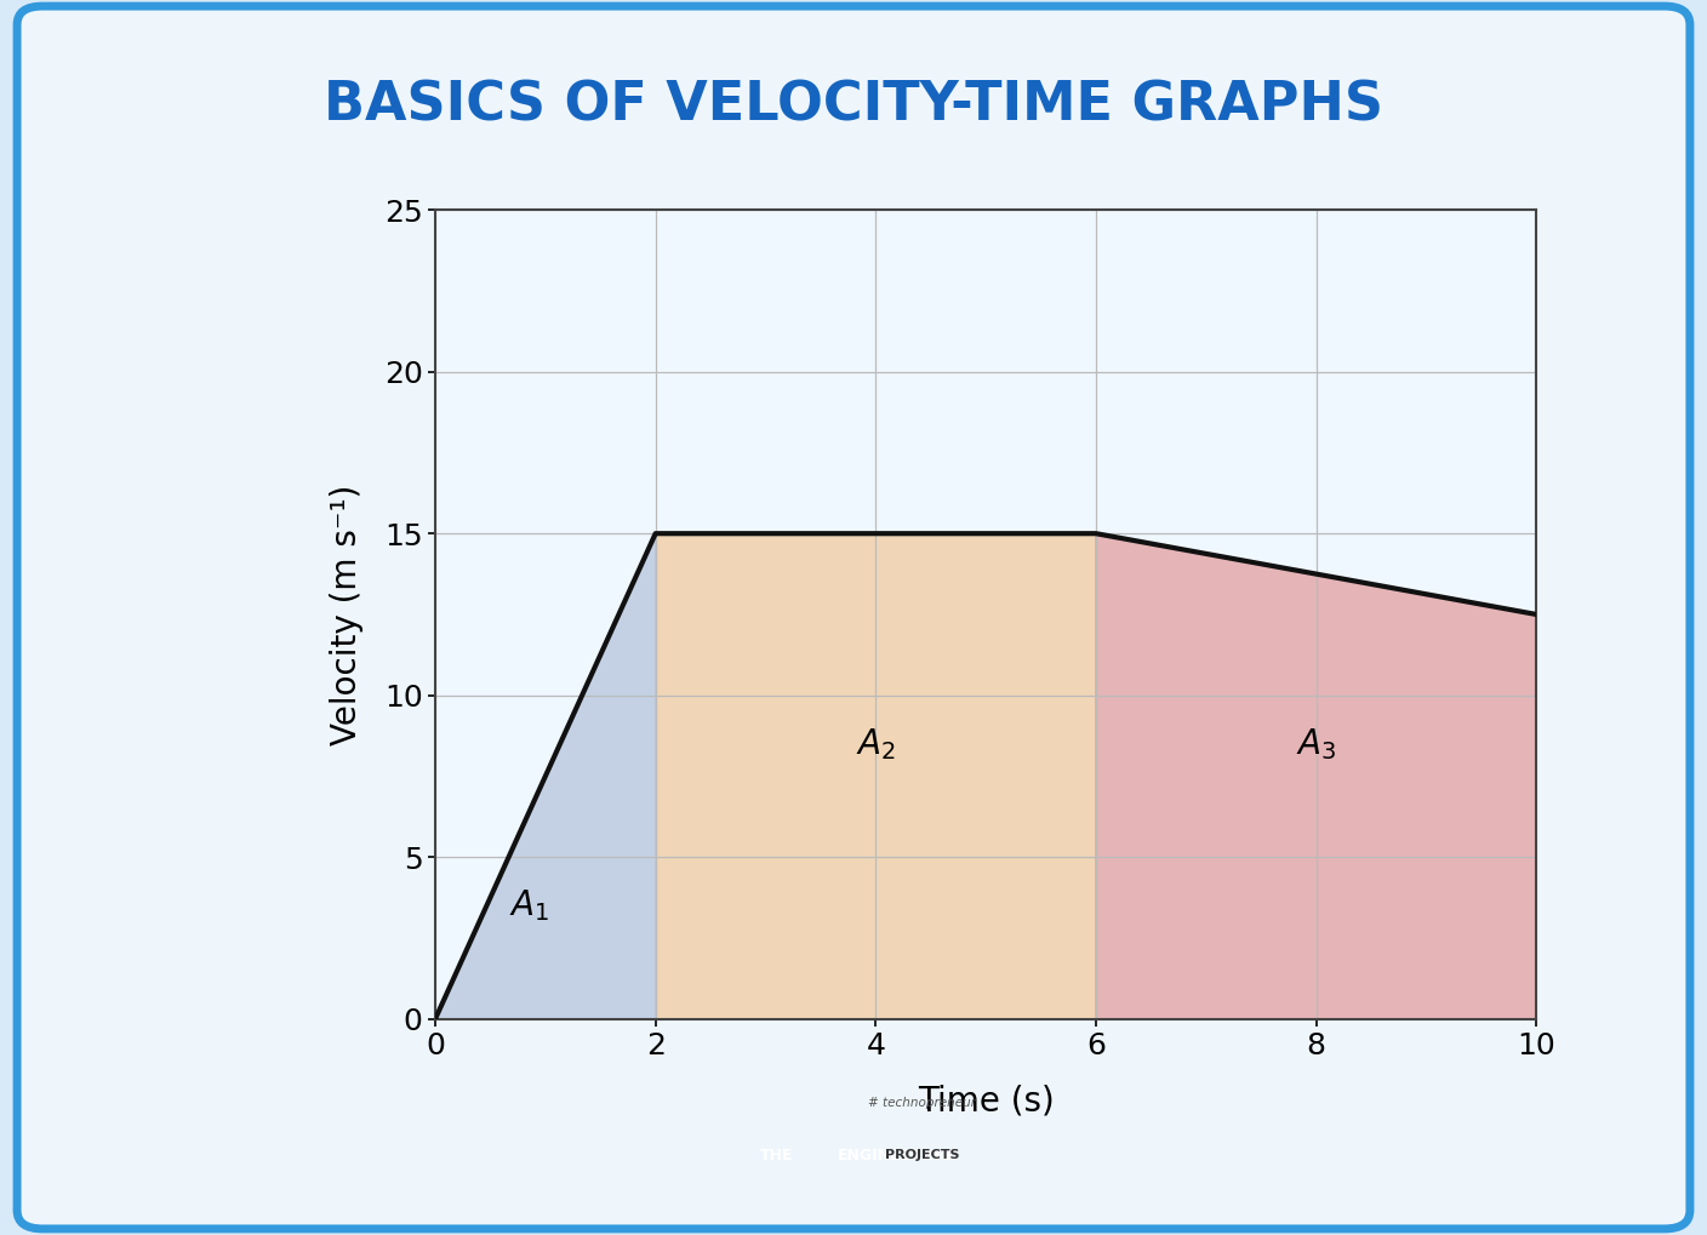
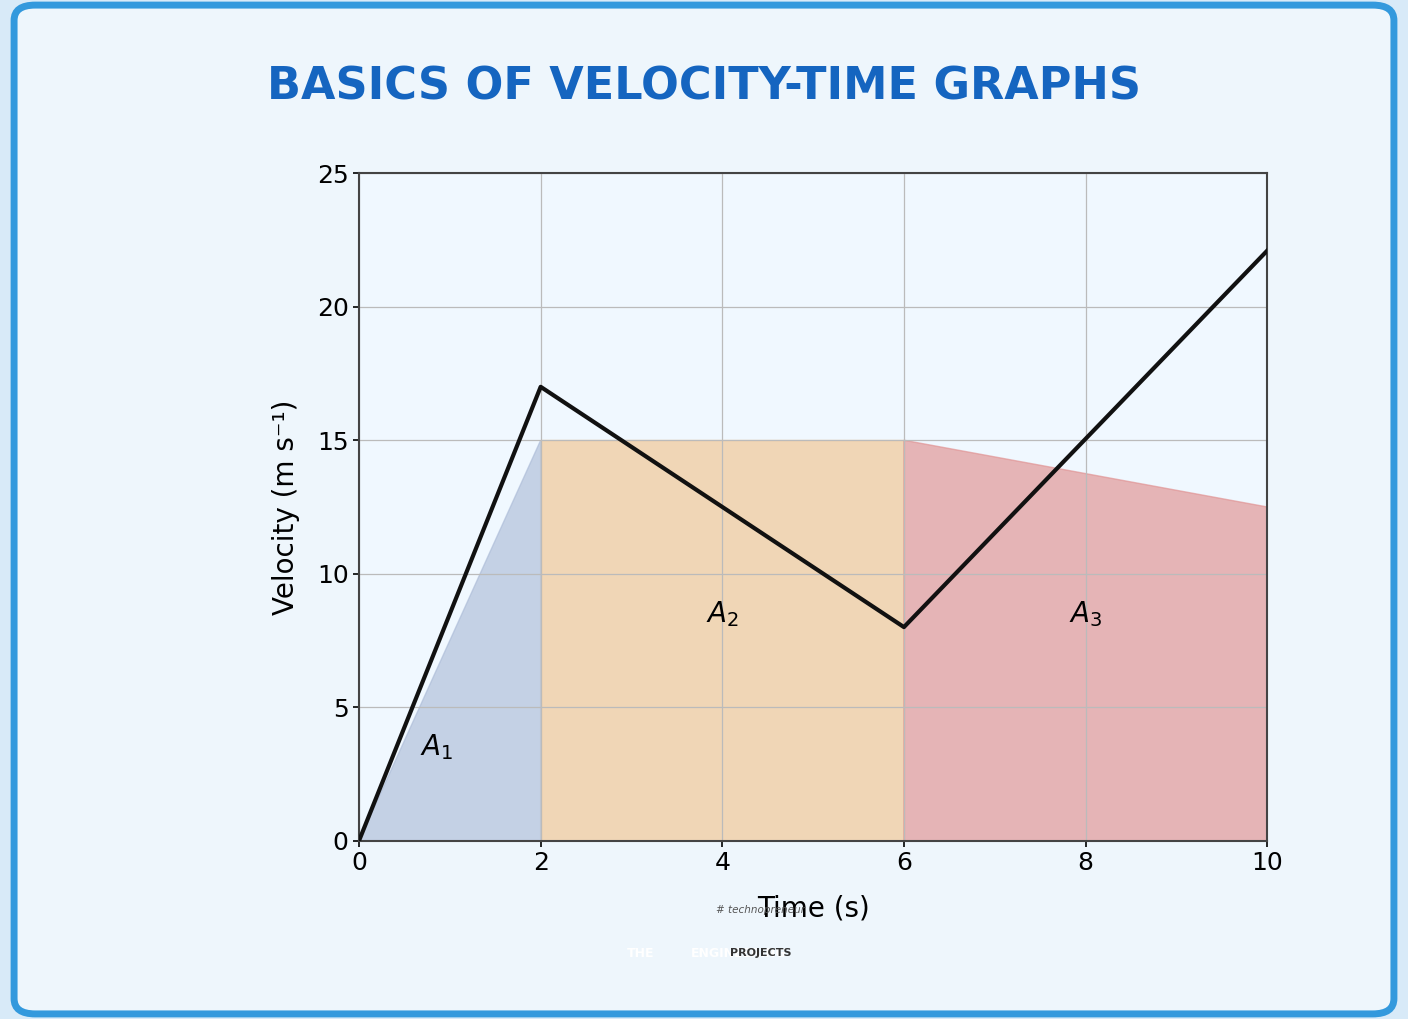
2: 15.0 -> 17.0
6: 15.0 -> 8.0
10: 12.5 -> 22.1
